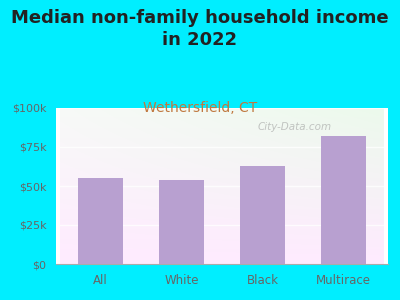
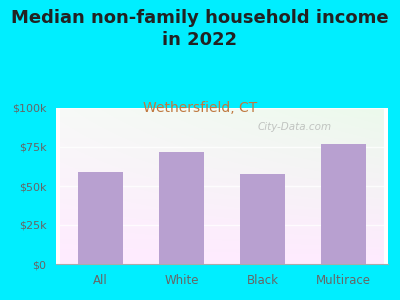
All: $55k -> $59k
White: $54k -> $72k
Black: $63k -> $58k
Multirace: $82k -> $77k
